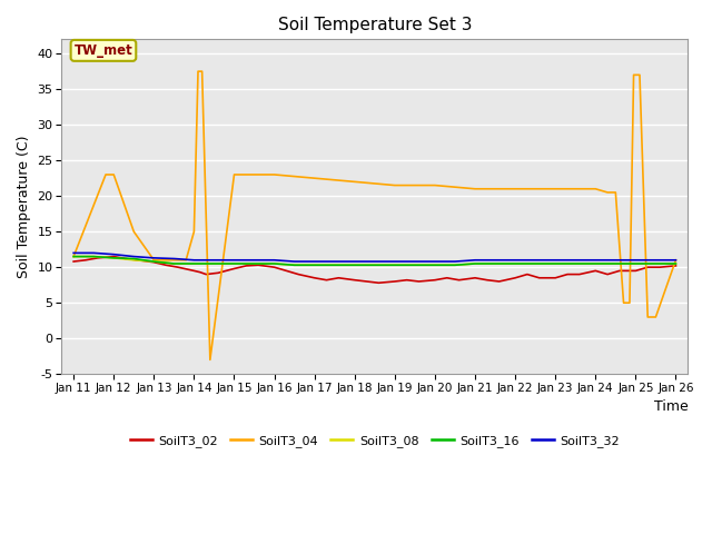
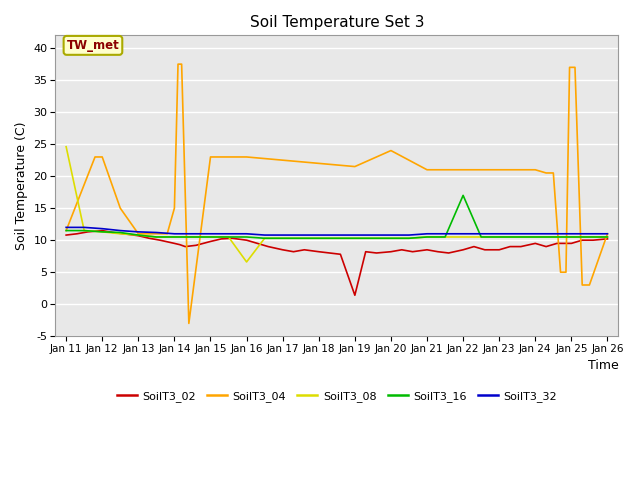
SoilT3_08/Jan 11: 11.5 -> 24.6
SoilT3_08/Jan 16: 10.5 -> 6.6
SoilT3_02/Jan 19: 8.0 -> 1.4
SoilT3_04/Jan 20: 21.5 -> 24.0
SoilT3_16/Jan 22: 10.5 -> 17.0
